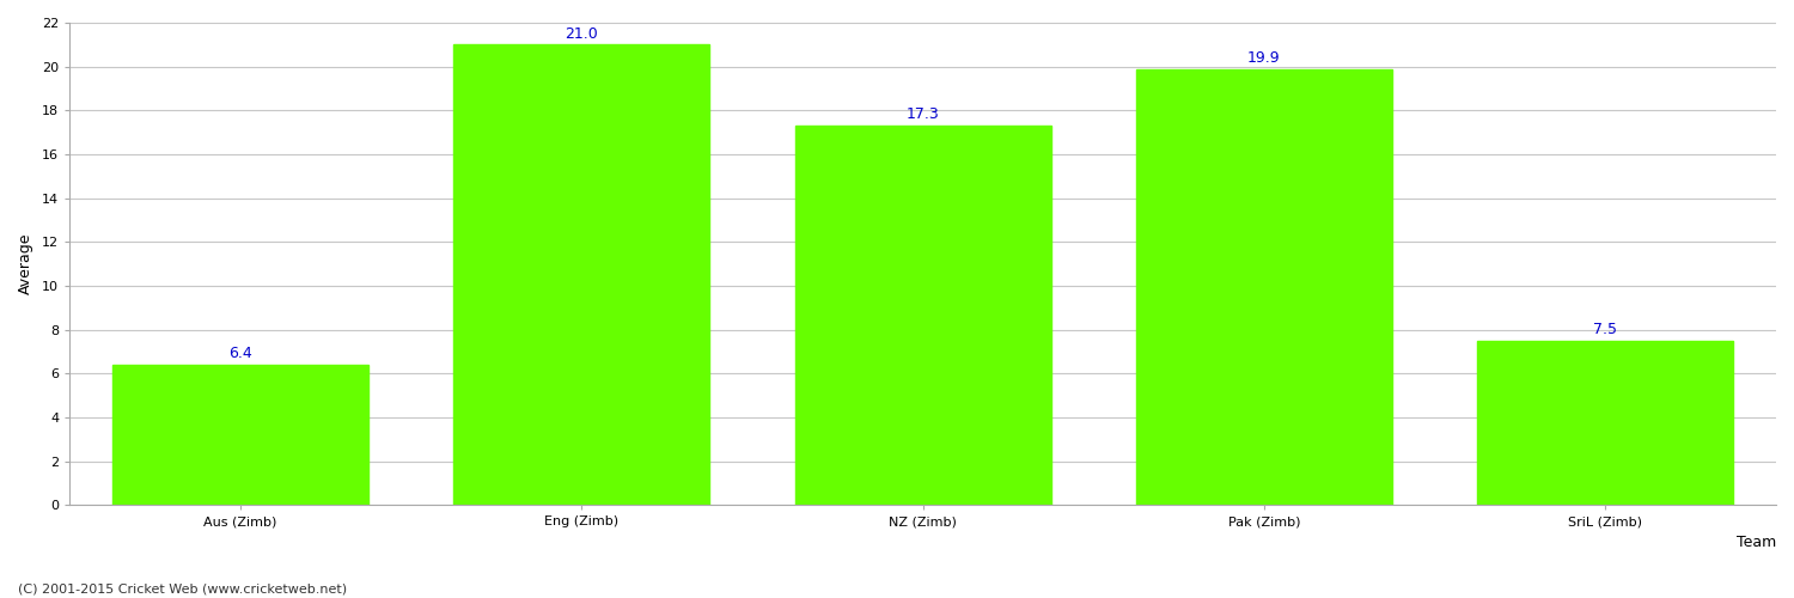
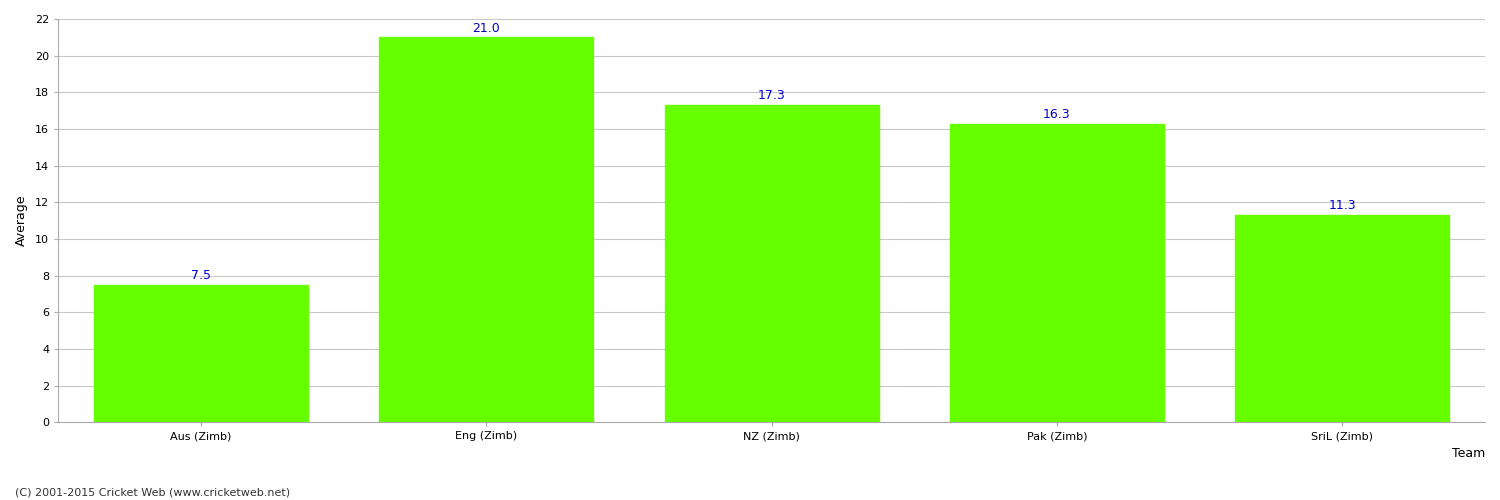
Aus (Zimb): 6.4 -> 7.5
Pak (Zimb): 19.9 -> 16.3
SriL (Zimb): 7.5 -> 11.3
